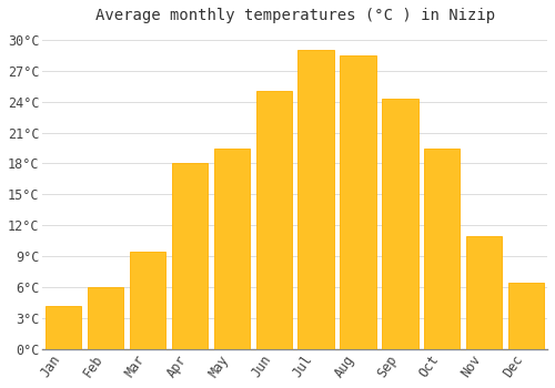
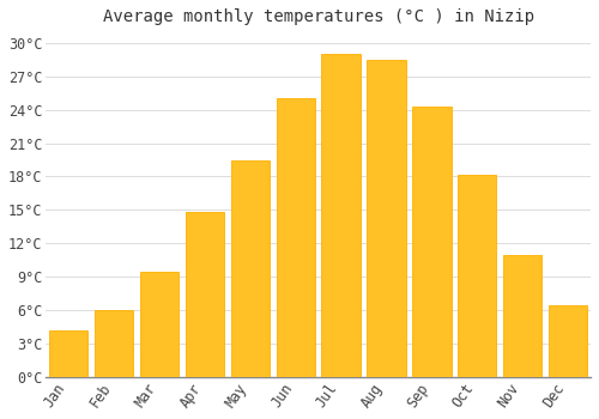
Apr: 18.0°C -> 14.8°C
Oct: 19.4°C -> 18.2°C
